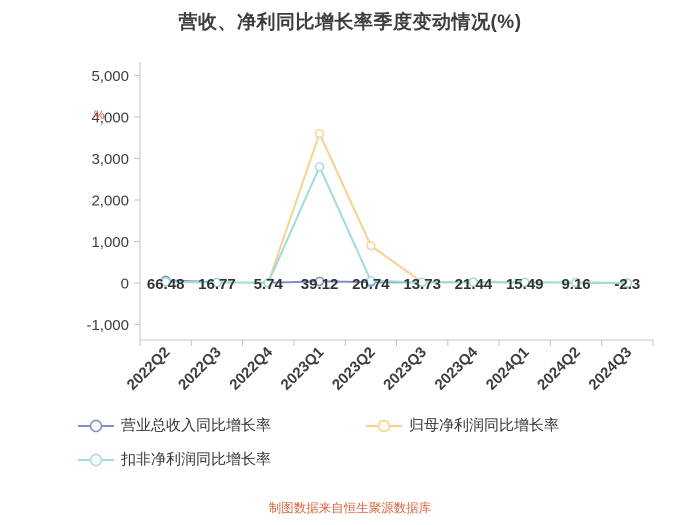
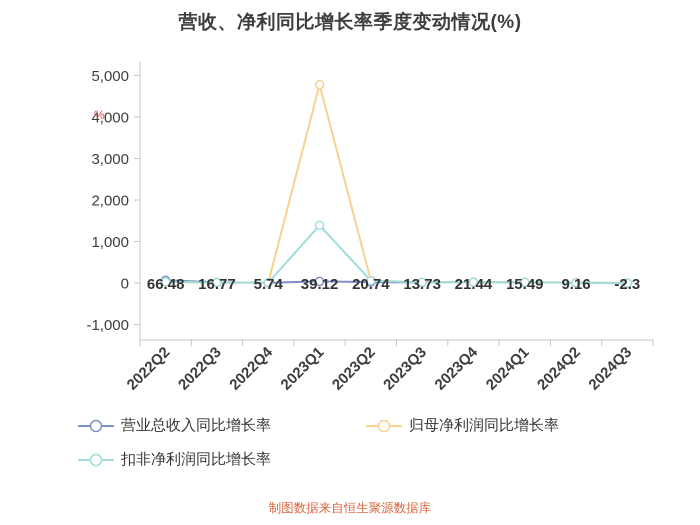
归母净利润同比增长率/2023Q1: 3600 -> 4800
扣非净利润同比增长率/2023Q1: 2800 -> 1400
归母净利润同比增长率/2023Q2: 900 -> 100
